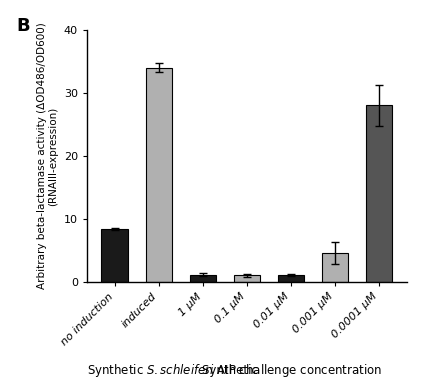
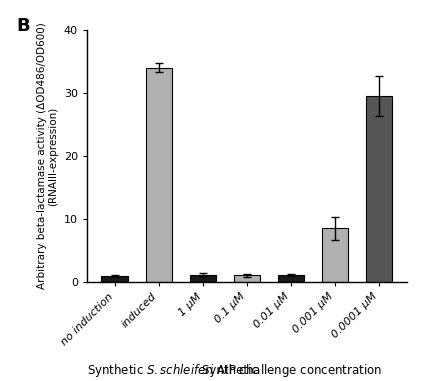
no induction: 8.4 -> 1.0
0.001 μM: 4.6 -> 8.5
0.0001 μM: 28.0 -> 29.5
